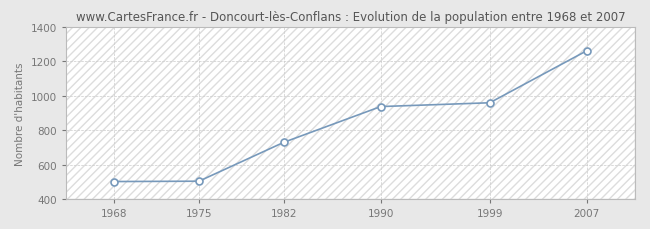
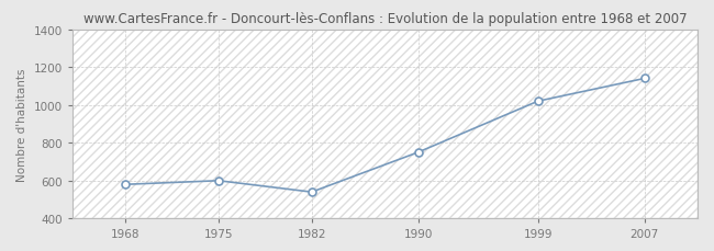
1968: 500 -> 580
1975: 500 -> 600
1982: 730 -> 540
1990: 940 -> 750
1999: 960 -> 1020
2007: 1260 -> 1140
